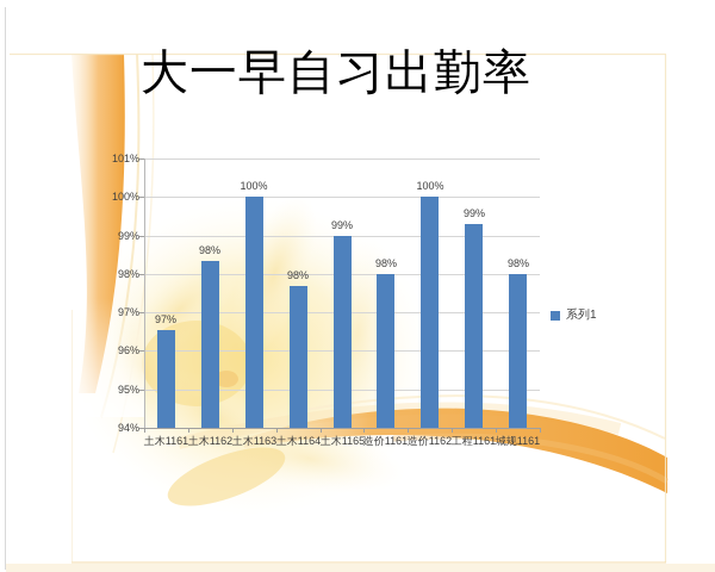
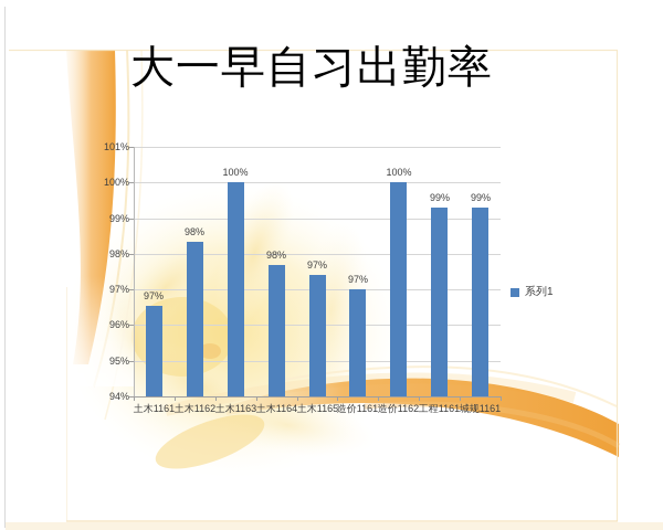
土木1165: 99% -> 97%
造价1161: 98% -> 97%
城规1161: 98% -> 99%
